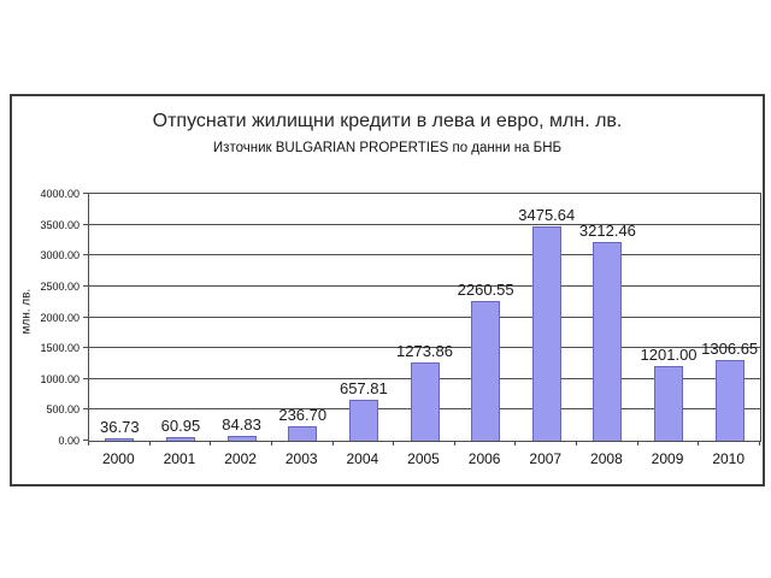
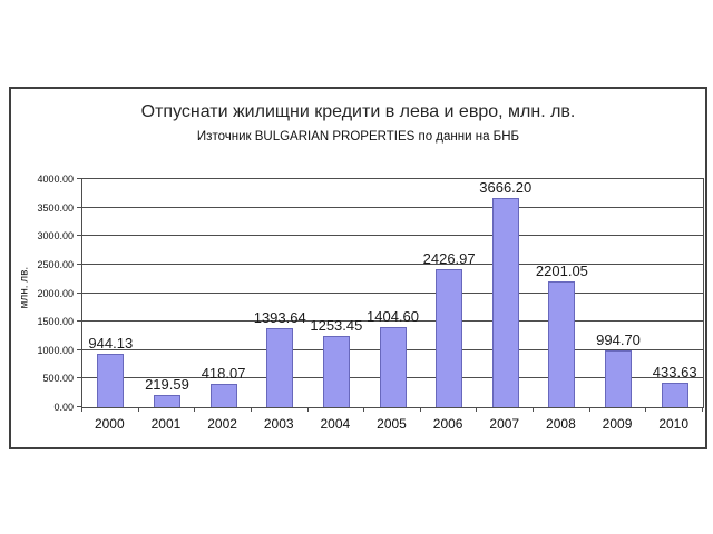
2000: 36.73 -> 944.13
2001: 60.95 -> 219.59
2002: 84.83 -> 418.07
2003: 236.70 -> 1393.64
2004: 657.81 -> 1253.45
2005: 1273.86 -> 1404.60
2006: 2260.55 -> 2426.97
2007: 3475.64 -> 3666.20
2008: 3212.46 -> 2201.05
2009: 1201.00 -> 994.70
2010: 1306.65 -> 433.63
